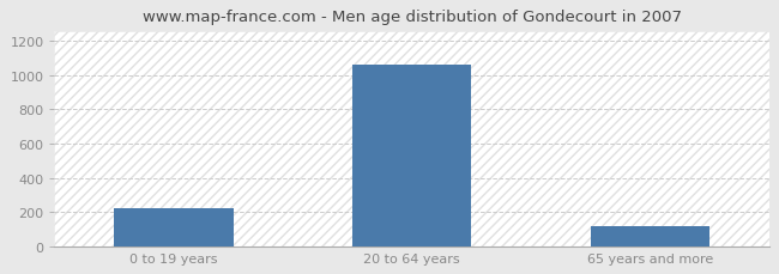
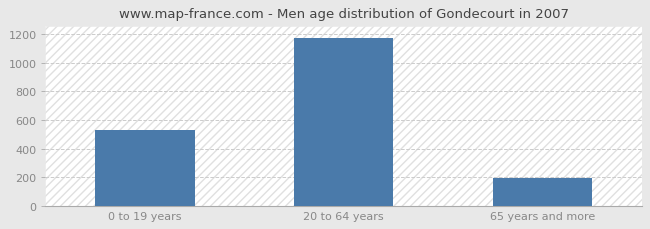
0 to 19 years: 220 -> 530
20 to 64 years: 1060 -> 1170
65 years and more: 120 -> 190
